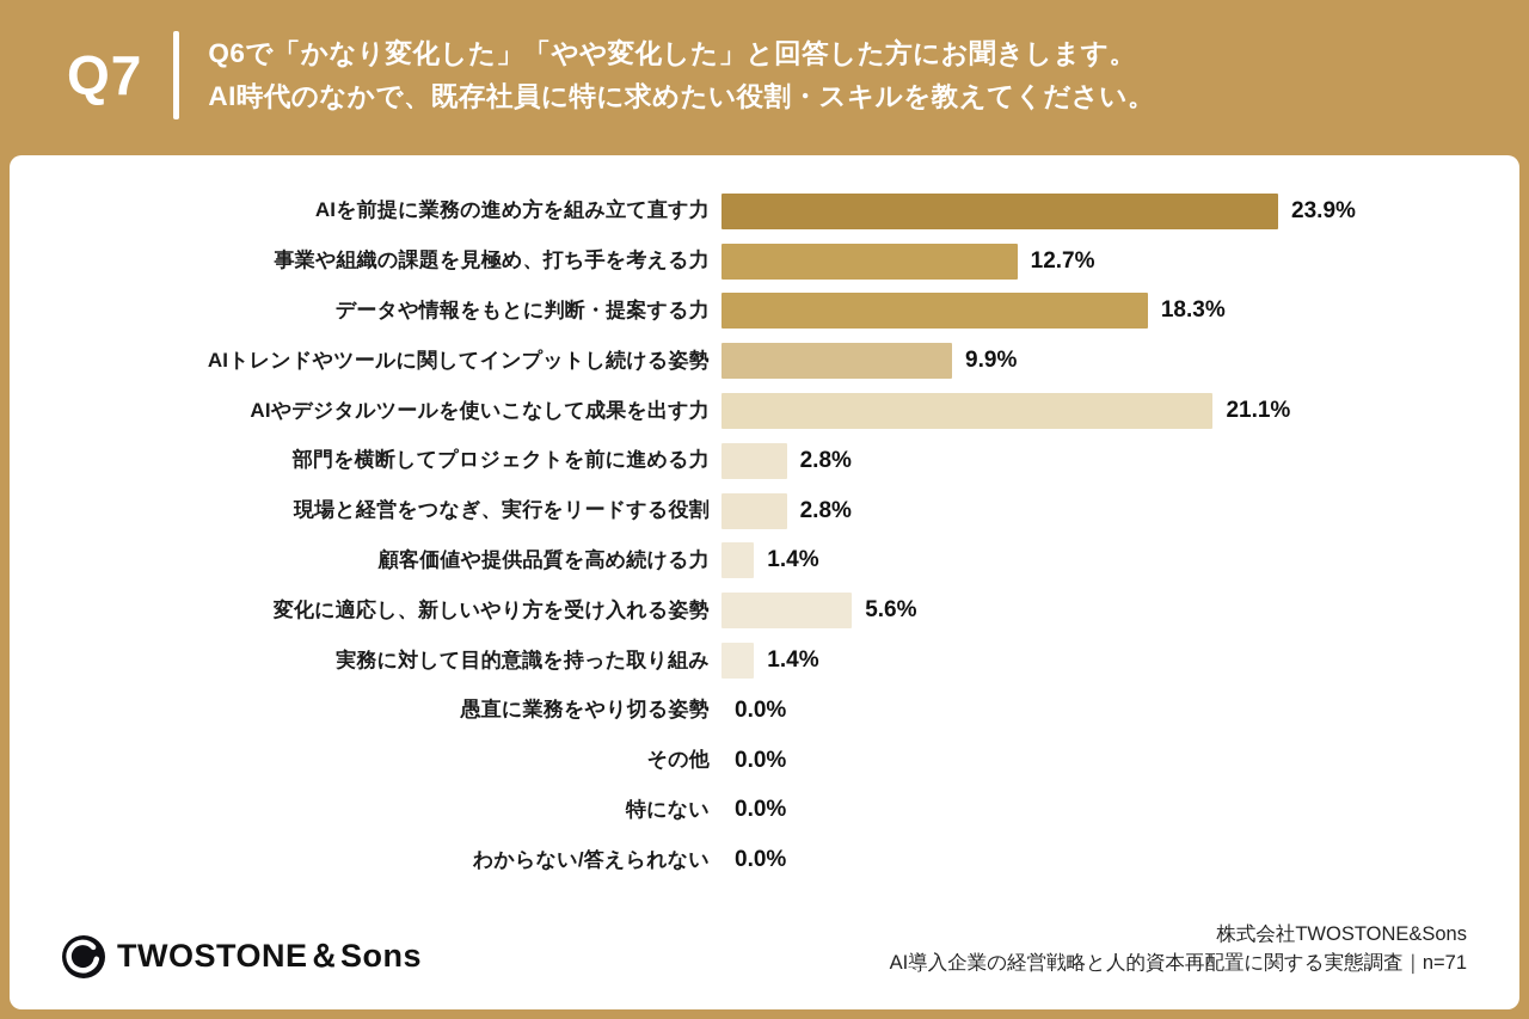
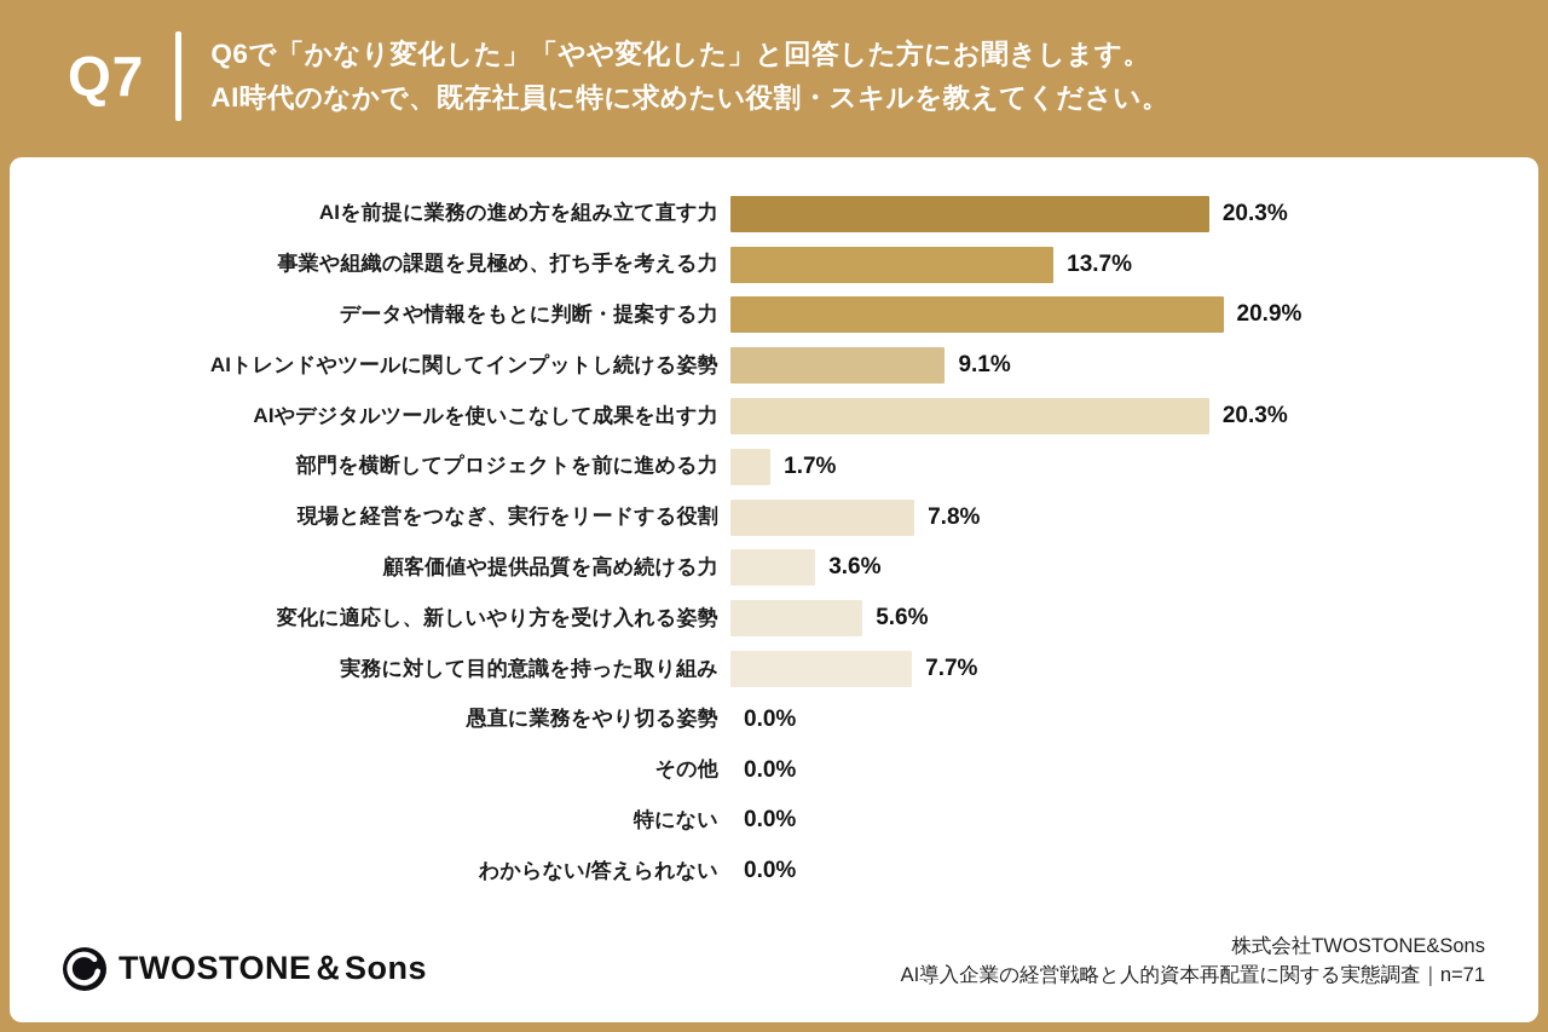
AIを前提に業務の進め方を組み立て直す力: 23.9% -> 20.3%
事業や組織の課題を見極め、打ち手を考える力: 12.7% -> 13.7%
データや情報をもとに判断・提案する力: 18.3% -> 20.9%
AIトレンドやツールに関してインプットし続ける姿勢: 9.9% -> 9.1%
AIやデジタルツールを使いこなして成果を出す力: 21.1% -> 20.3%
部門を横断してプロジェクトを前に進める力: 2.8% -> 1.7%
現場と経営をつなぎ、実行をリードする役割: 2.8% -> 7.8%
顧客価値や提供品質を高め続ける力: 1.4% -> 3.6%
実務に対して目的意識を持った取り組み: 1.4% -> 7.7%
